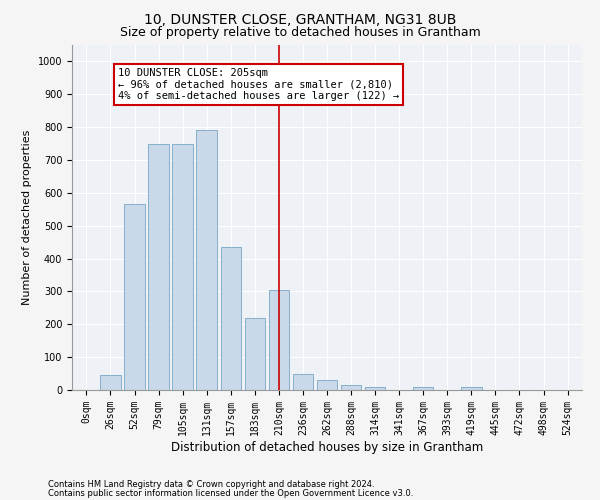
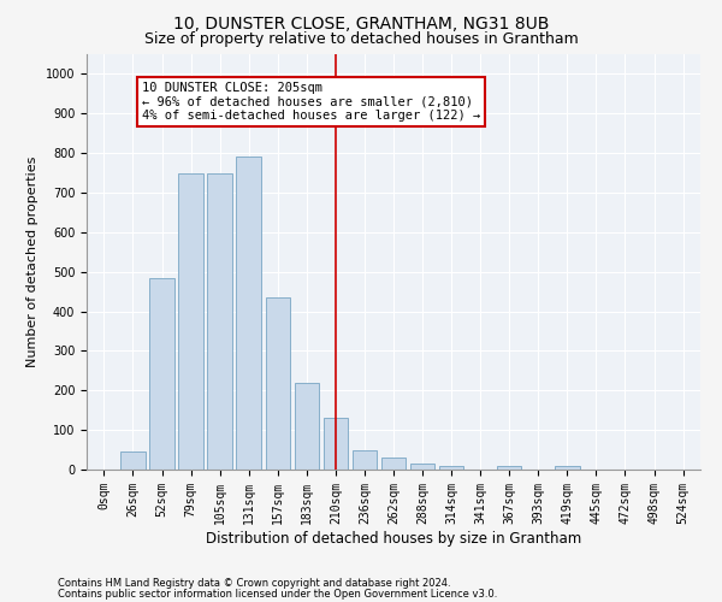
52sqm: 565 -> 485
210sqm: 305 -> 130
